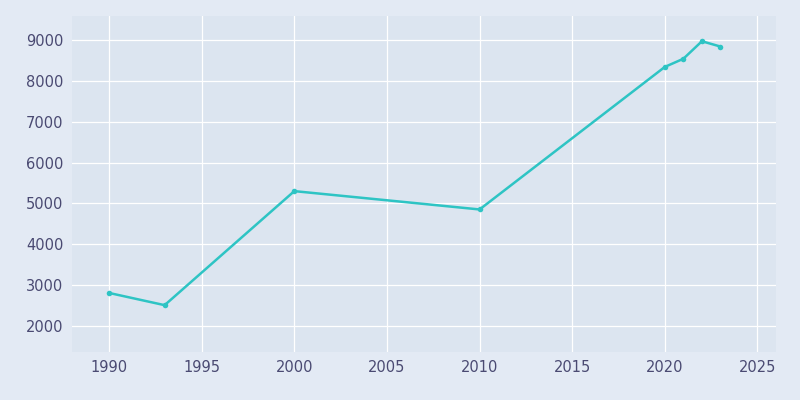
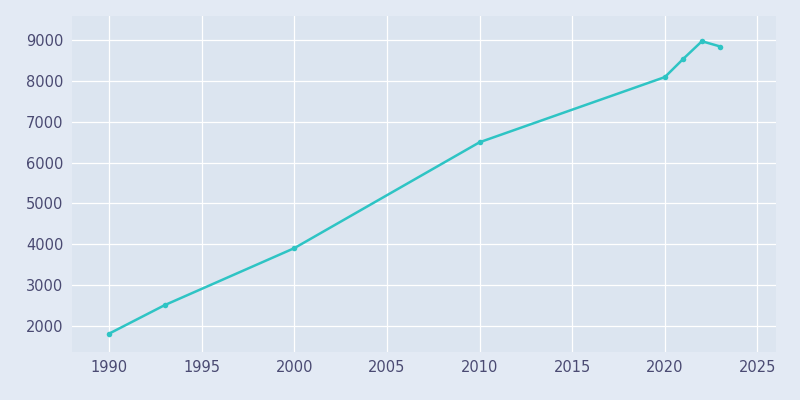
1990: 2800 -> 1800
2000: 5300 -> 3900
2010: 4850 -> 6500
2020: 8350 -> 8100
